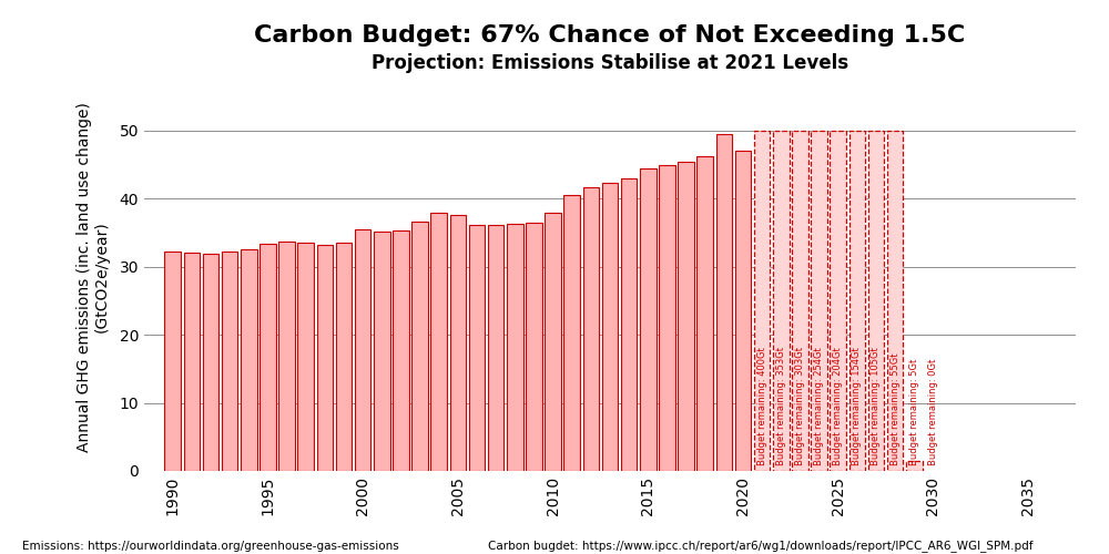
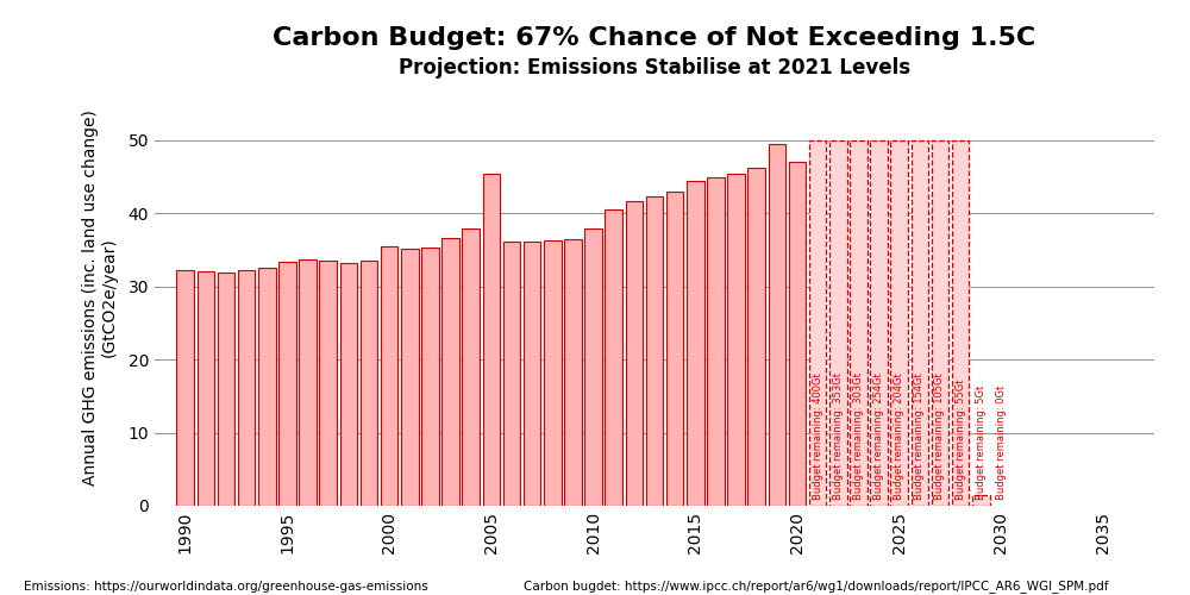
2005: 37.6 -> 45.4
